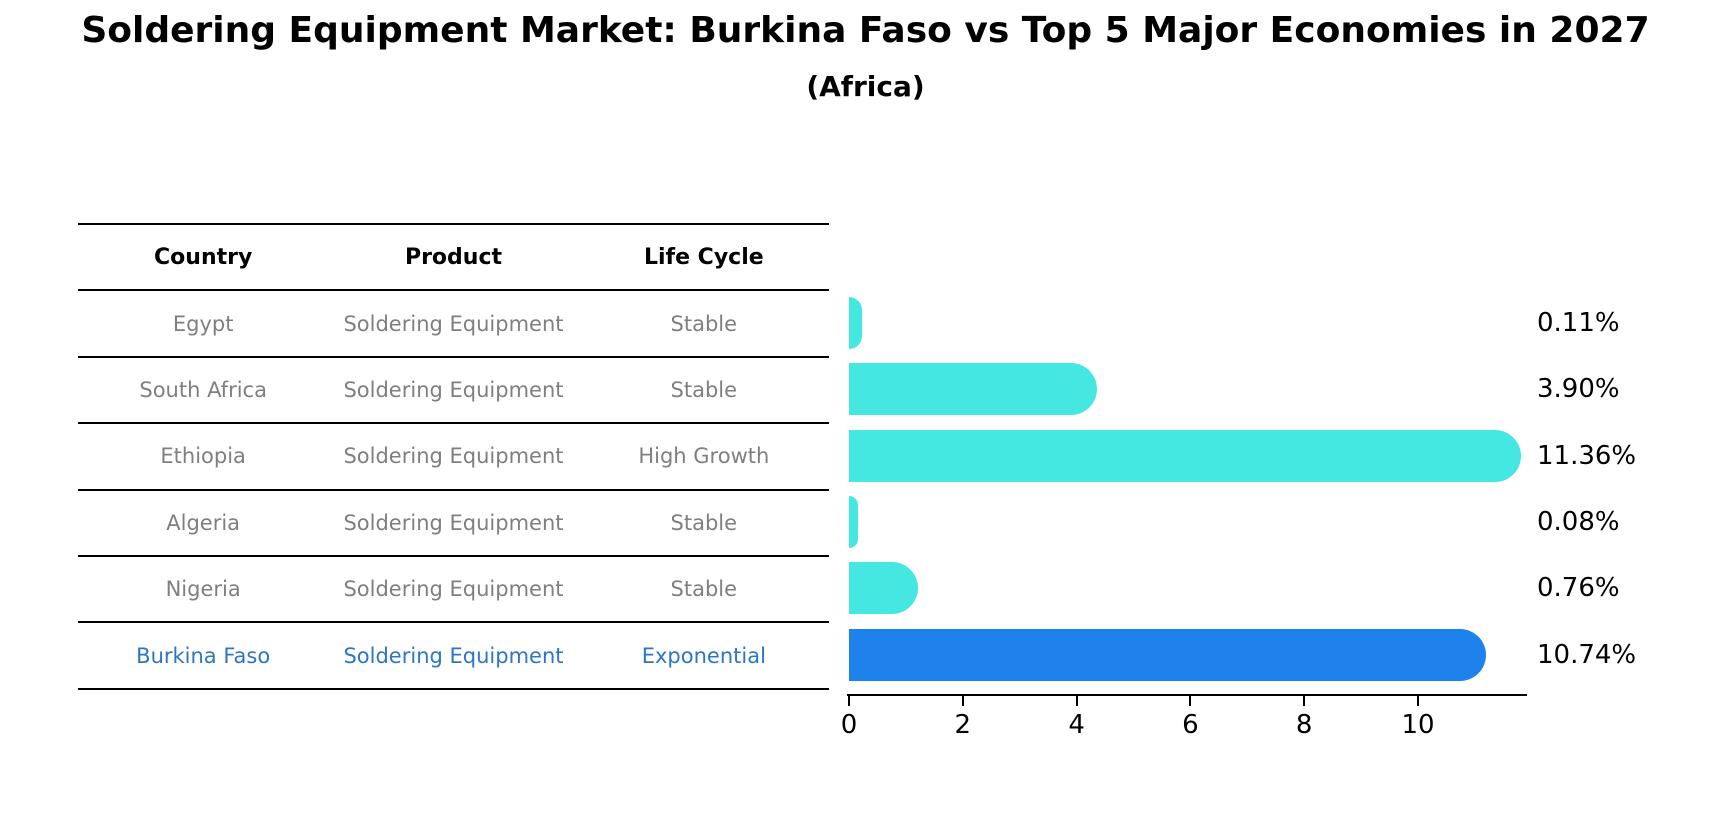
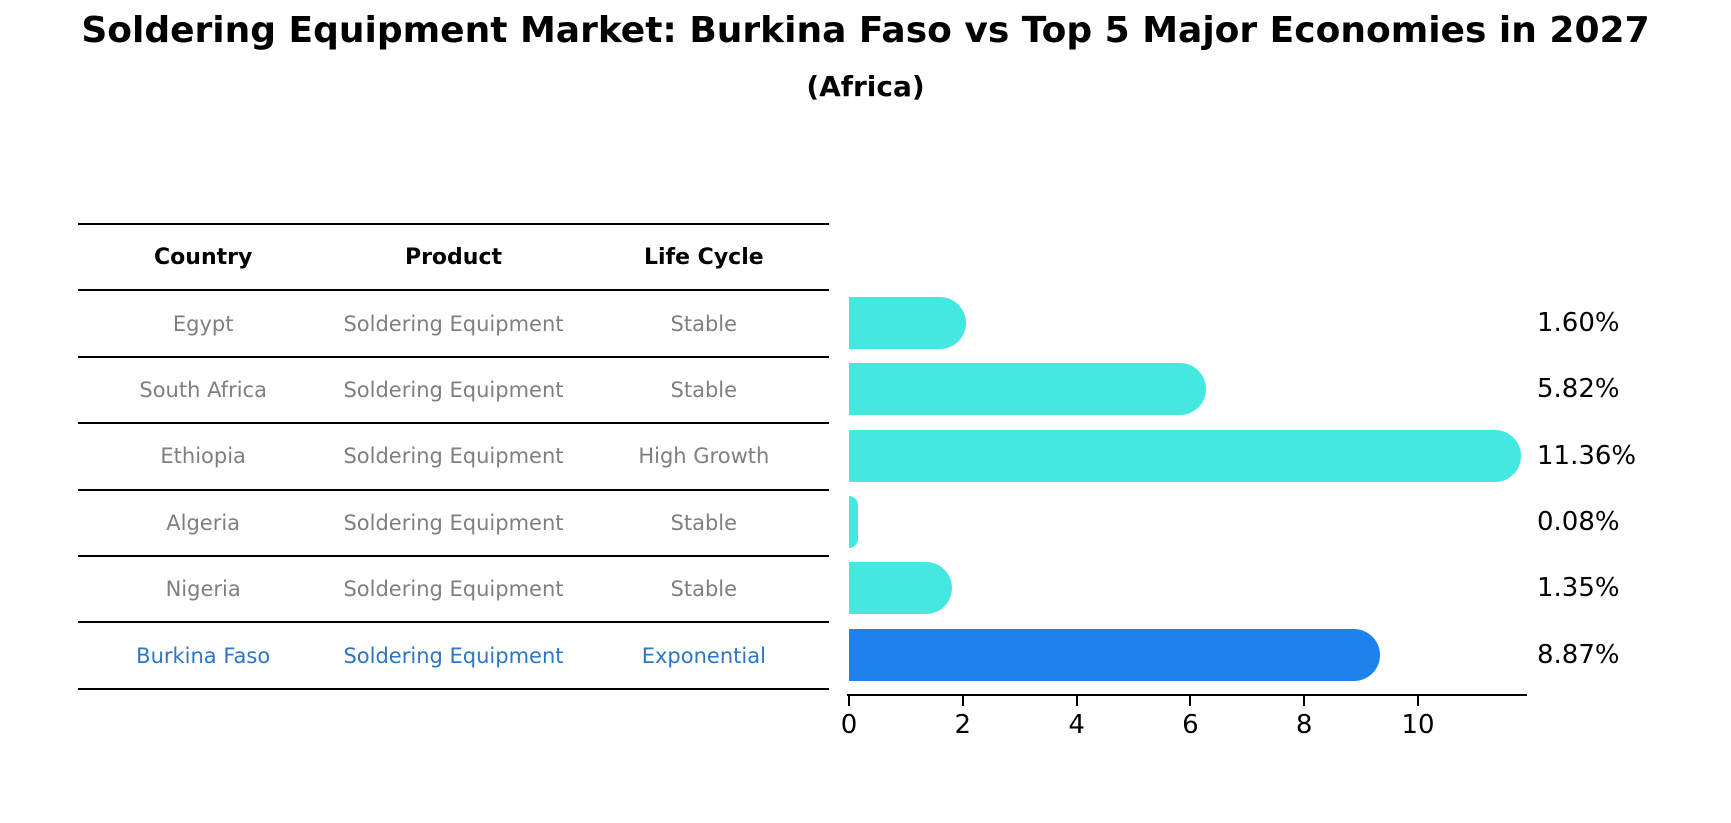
Egypt: 0.11% -> 1.60%
South Africa: 3.90% -> 5.82%
Nigeria: 0.76% -> 1.35%
Burkina Faso: 10.74% -> 8.87%
